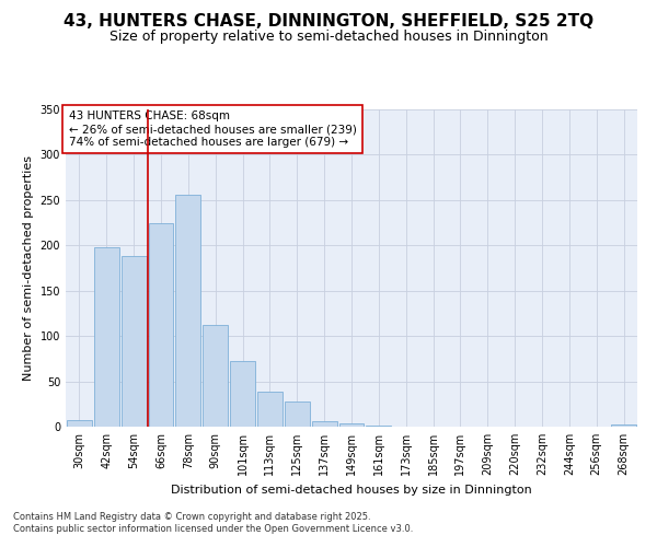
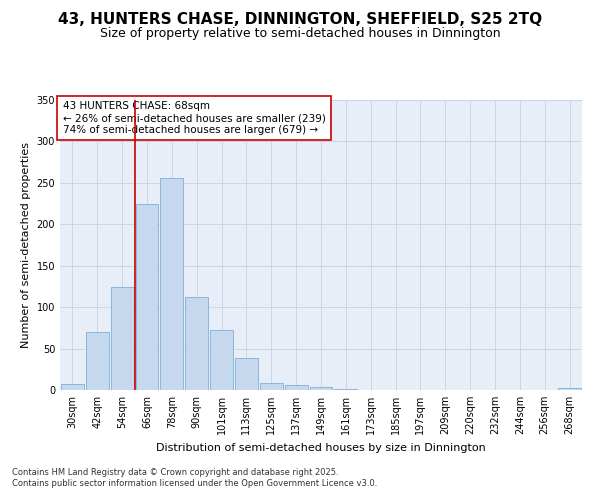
42sqm: 198 -> 70
54sqm: 188 -> 124
125sqm: 28 -> 9
